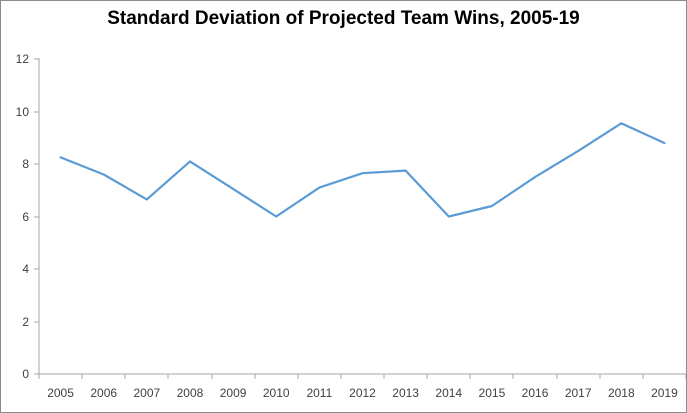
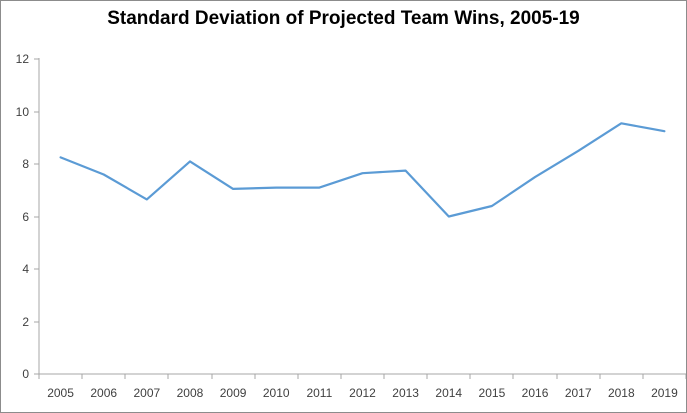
2010: 6.0 -> 7.1
2019: 8.8 -> 9.2
